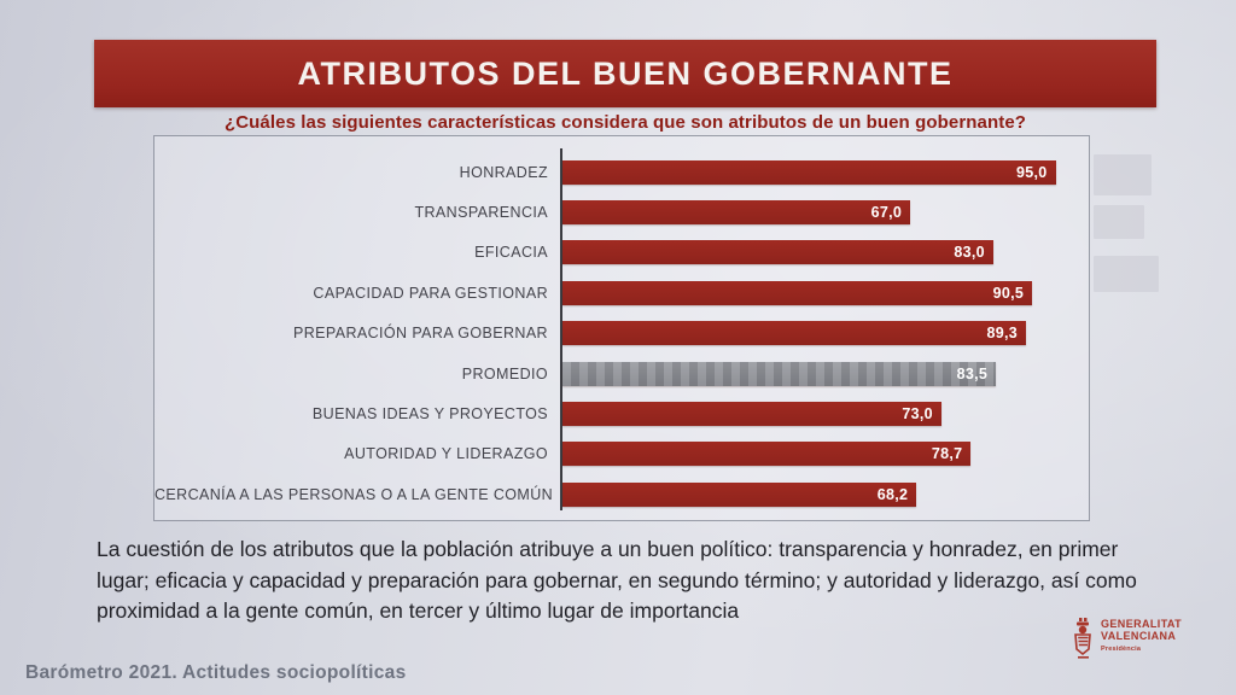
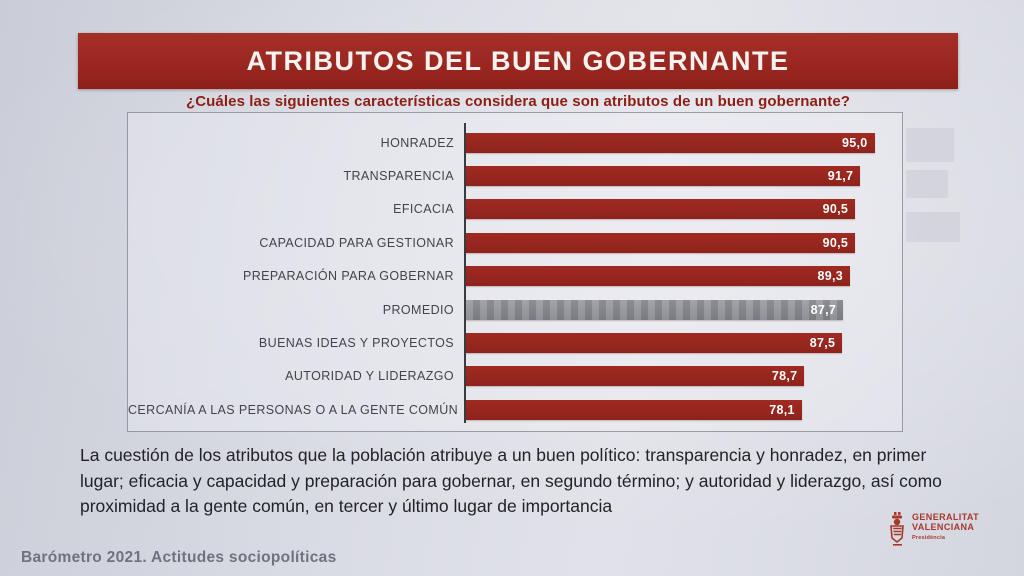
TRANSPARENCIA: 67,0 -> 91,7
EFICACIA: 83,0 -> 90,5
PROMEDIO: 83,5 -> 87,7
BUENAS IDEAS Y PROYECTOS: 73,0 -> 87,5
CERCANÍA A LAS PERSONAS O A LA GENTE COMÚN: 68,2 -> 78,1
